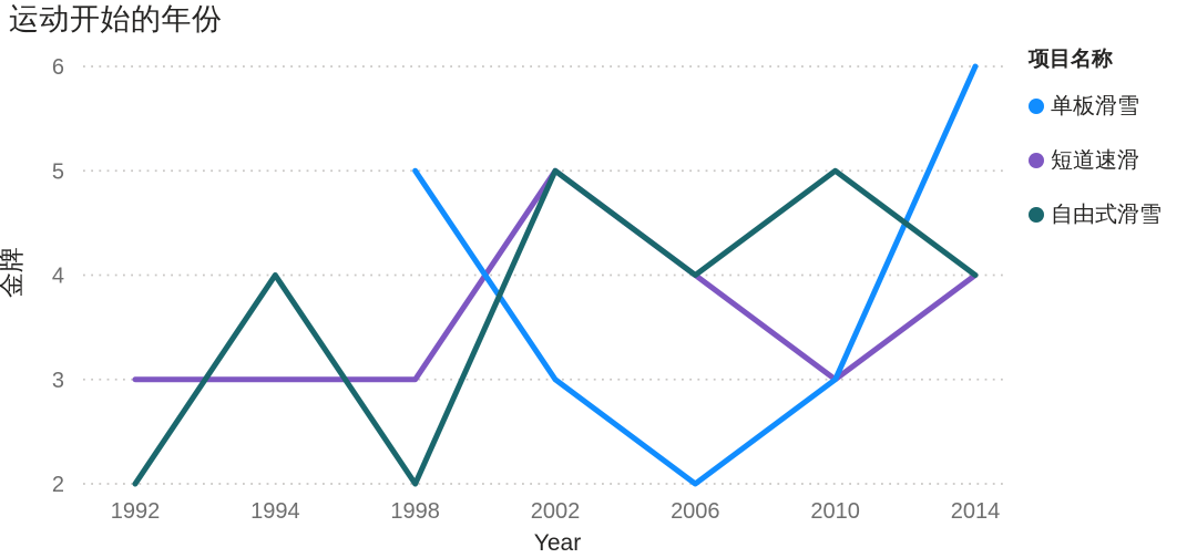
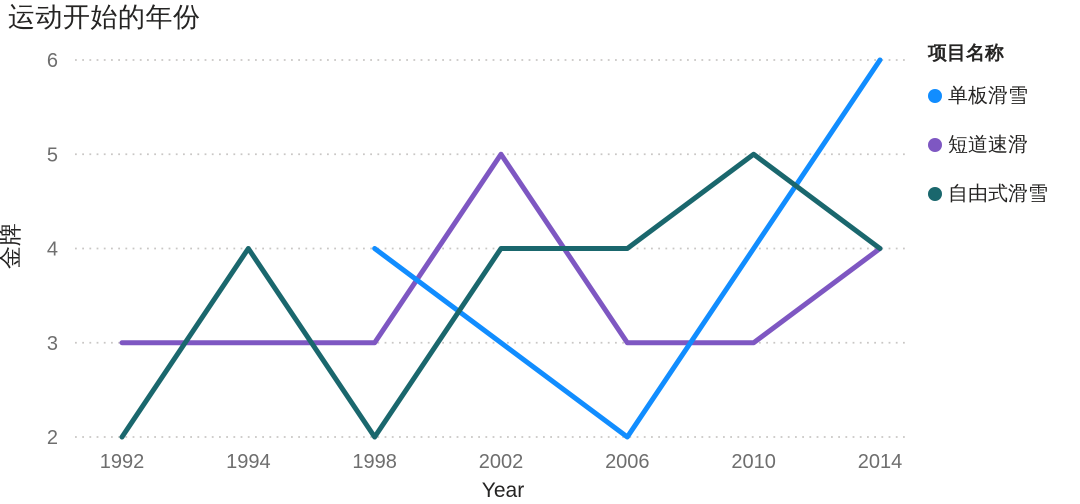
单板滑雪/1998: 5 -> 4
自由式滑雪/2002: 5 -> 4
短道速滑/2006: 4 -> 3
单板滑雪/2010: 3 -> 4
